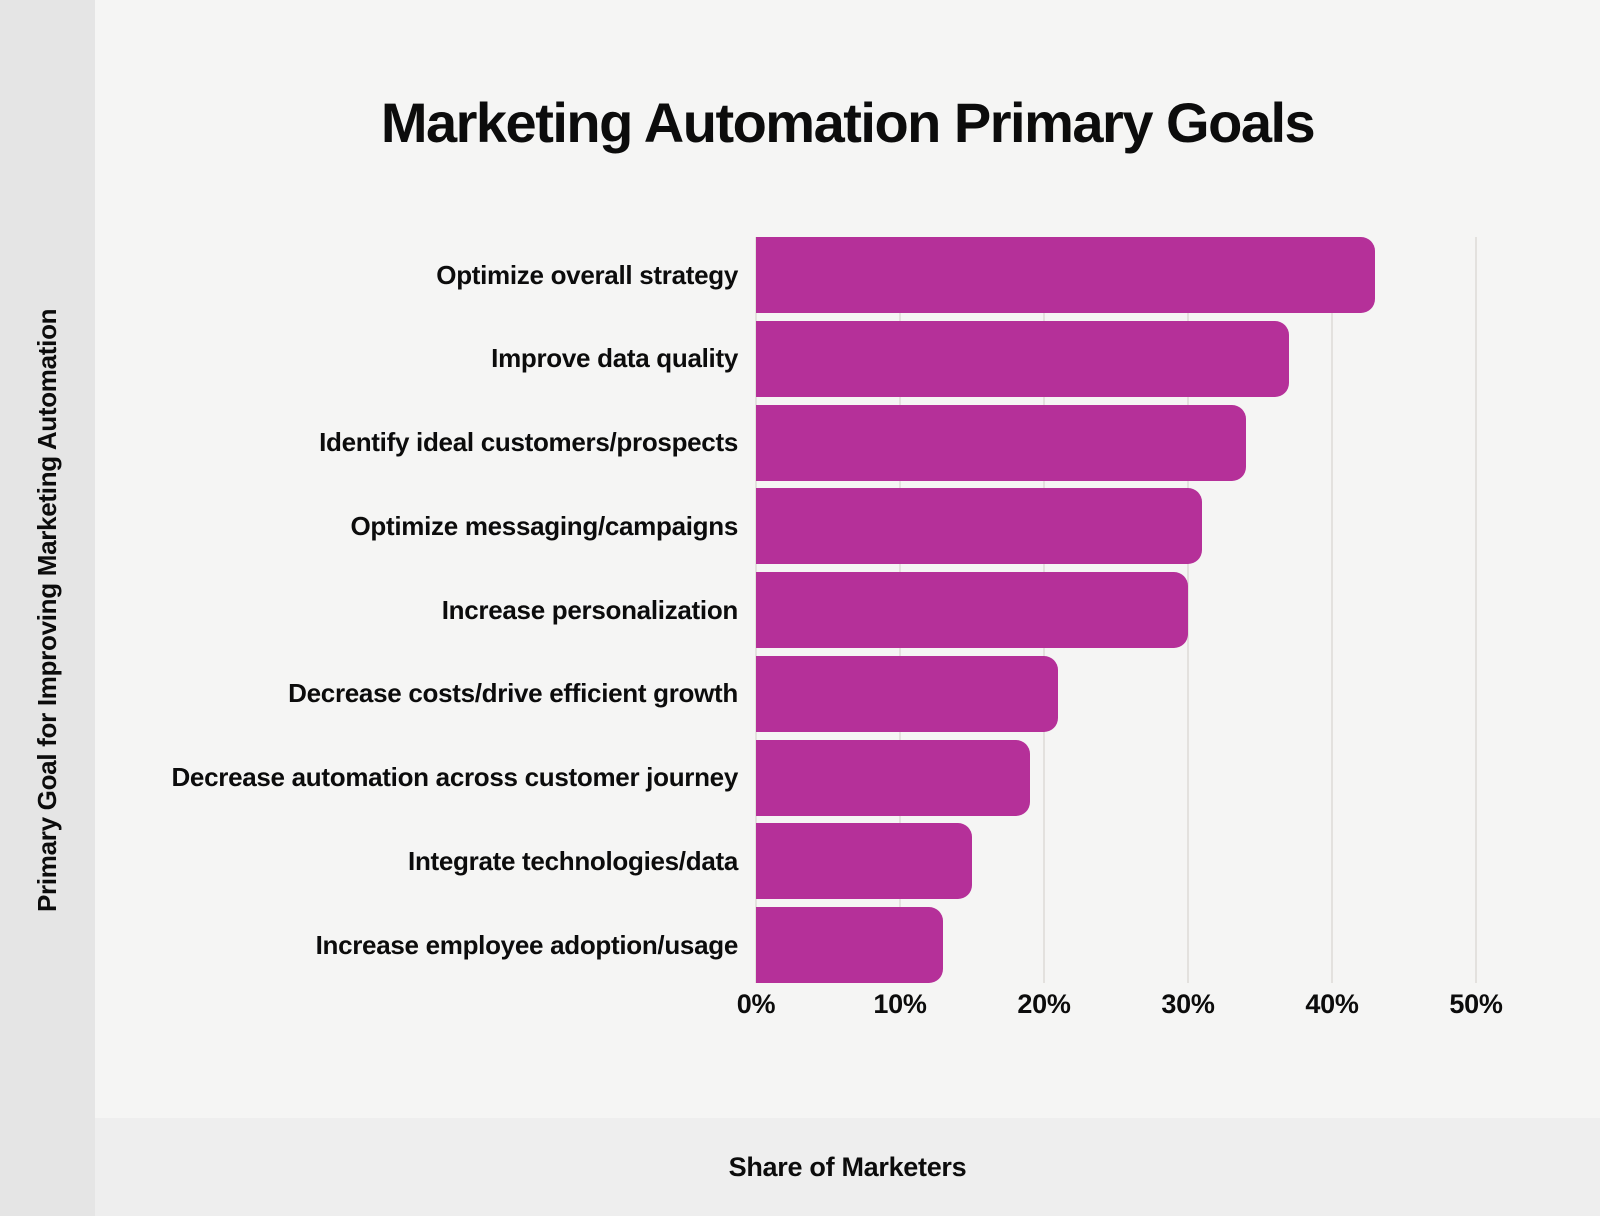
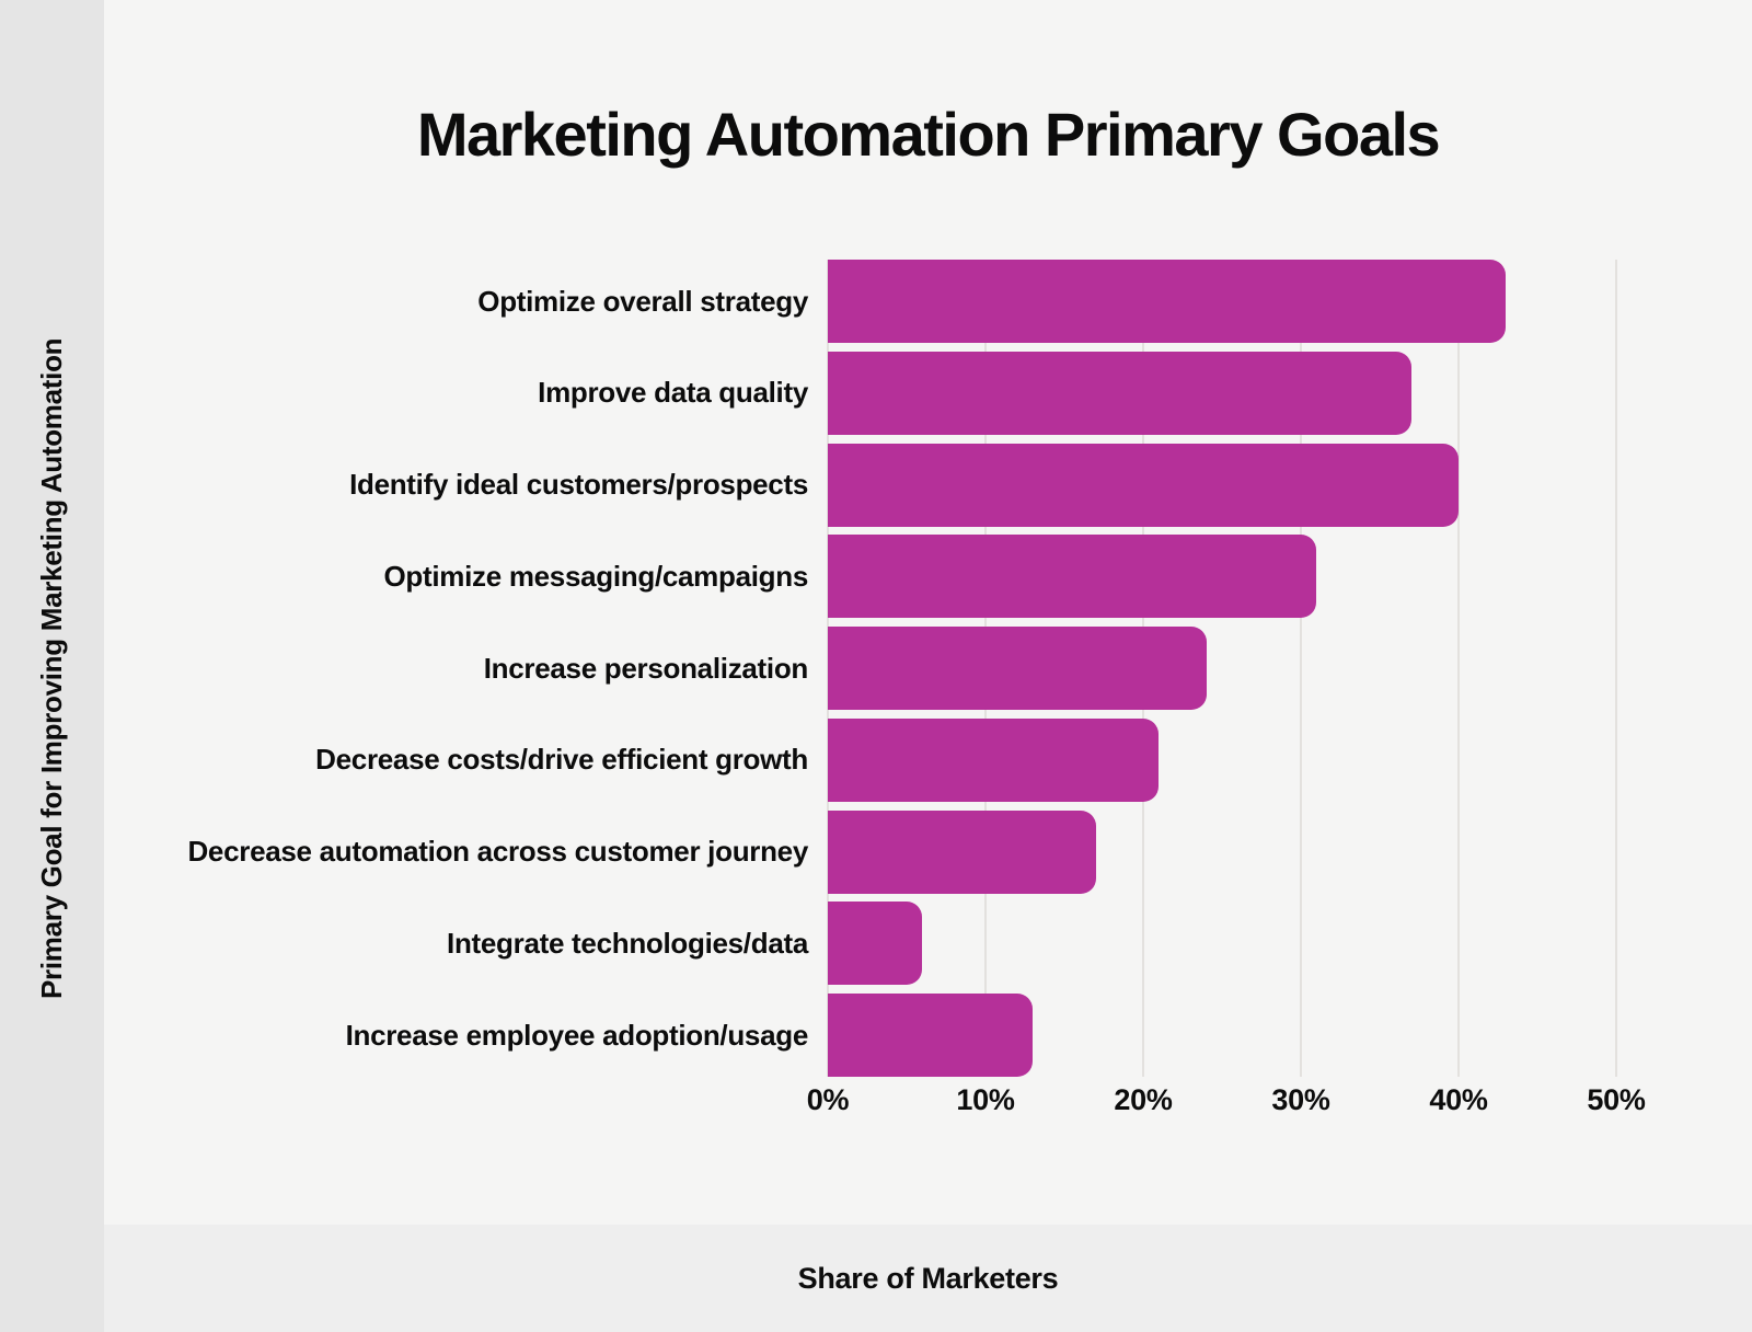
Identify ideal customers/prospects: 34% -> 40%
Increase personalization: 30% -> 24%
Decrease automation across customer journey: 19% -> 17%
Integrate technologies/data: 15% -> 6%
